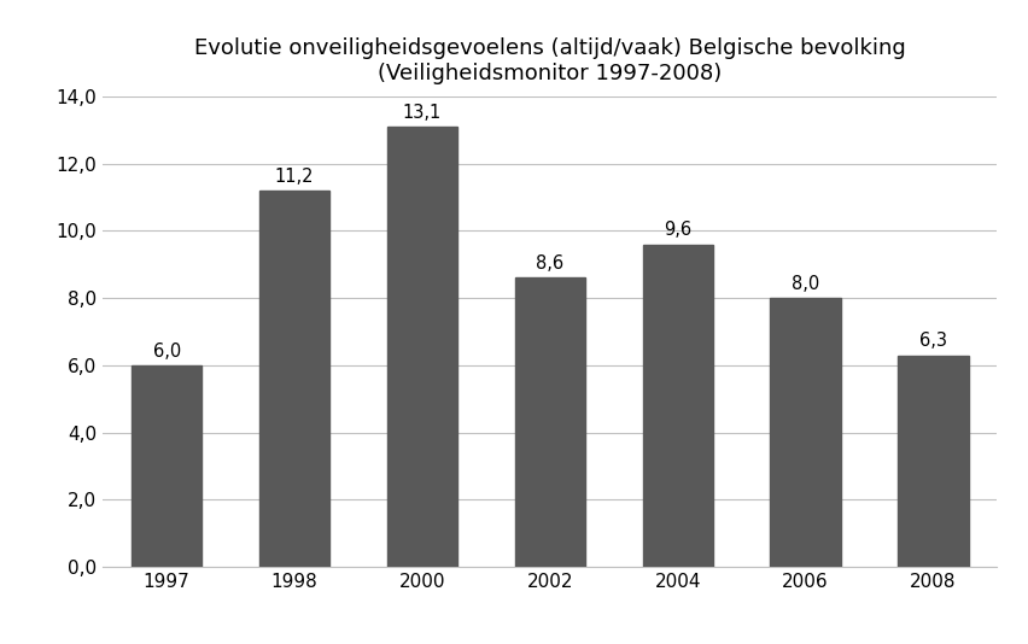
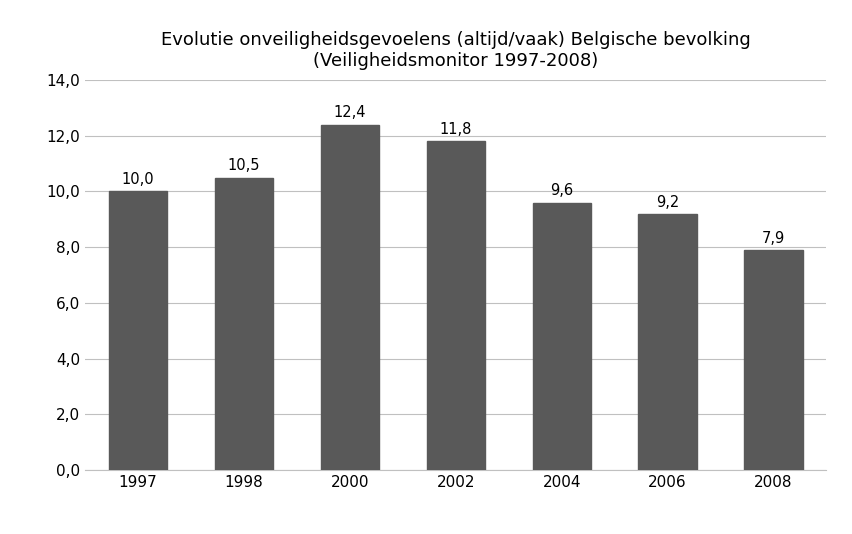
1997: 6,0 -> 10,0
1998: 11,2 -> 10,5
2000: 13,1 -> 12,4
2002: 8,6 -> 11,8
2006: 8,0 -> 9,2
2008: 6,3 -> 7,9
